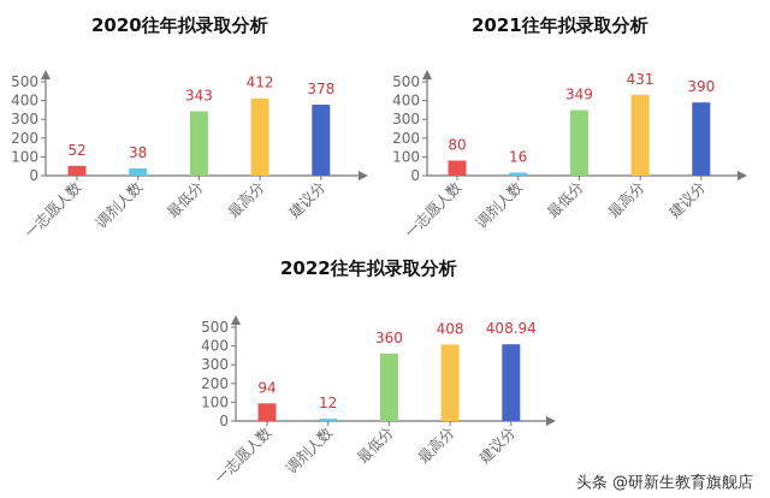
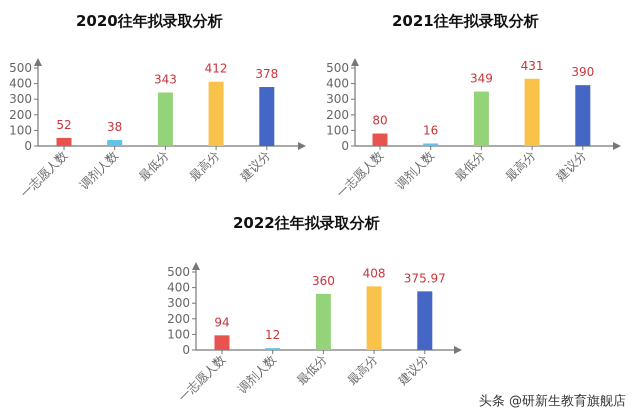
2022往年拟录取分析/建议分: 408.94 -> 375.97
